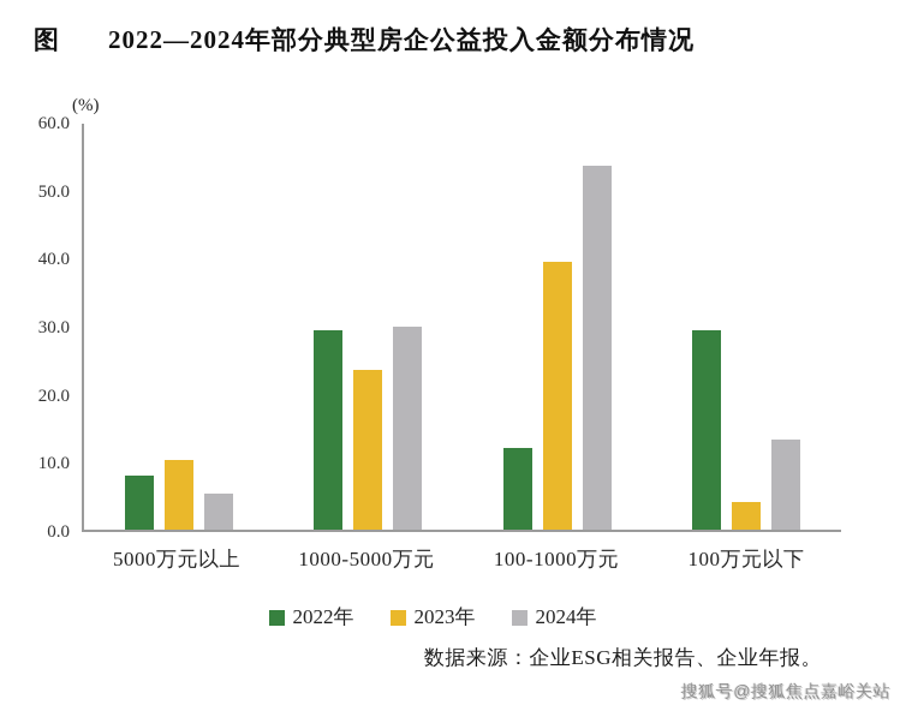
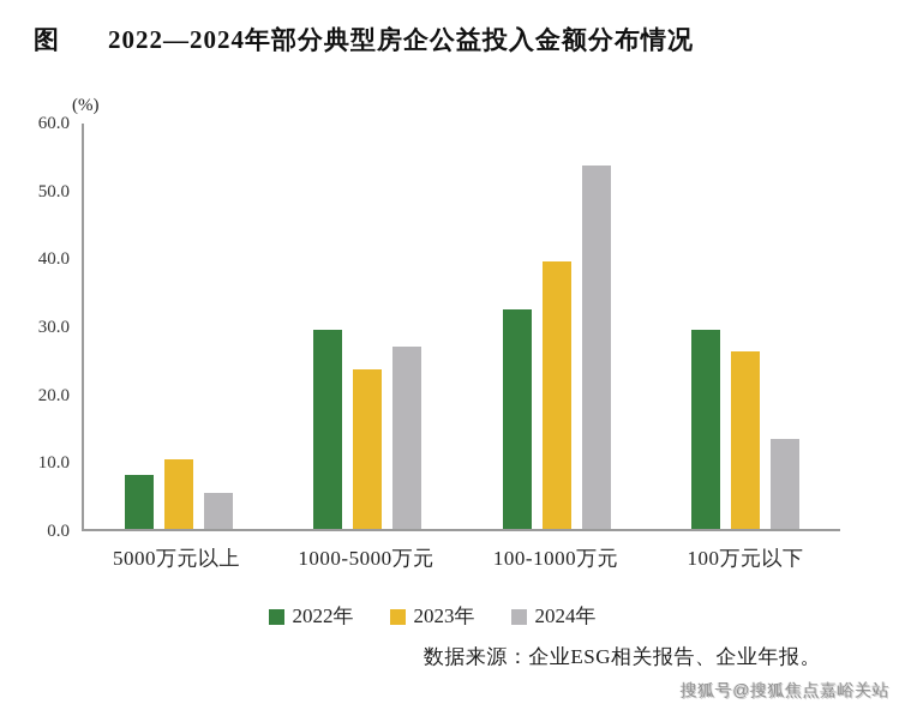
2024年/1000-5000万元: 30 -> 27
2022年/100-1000万元: 12 -> 32
2023年/100万元以下: 4 -> 26
